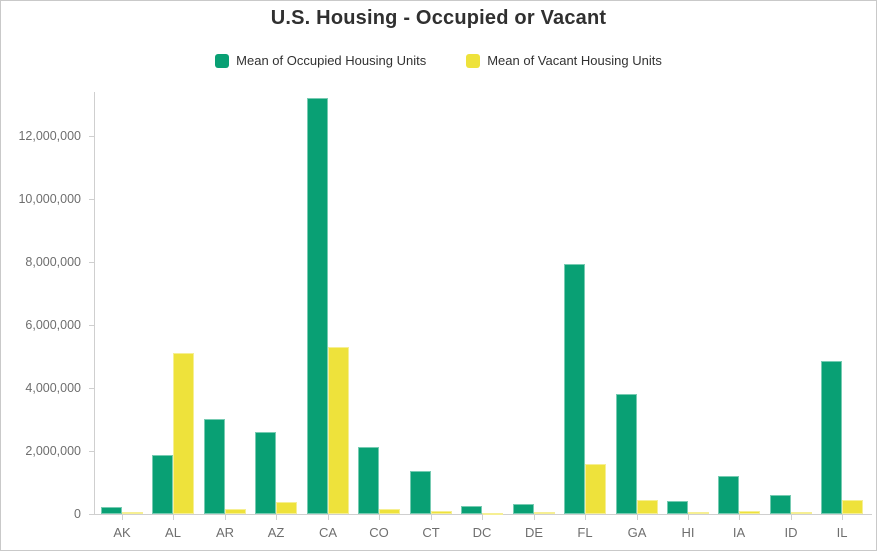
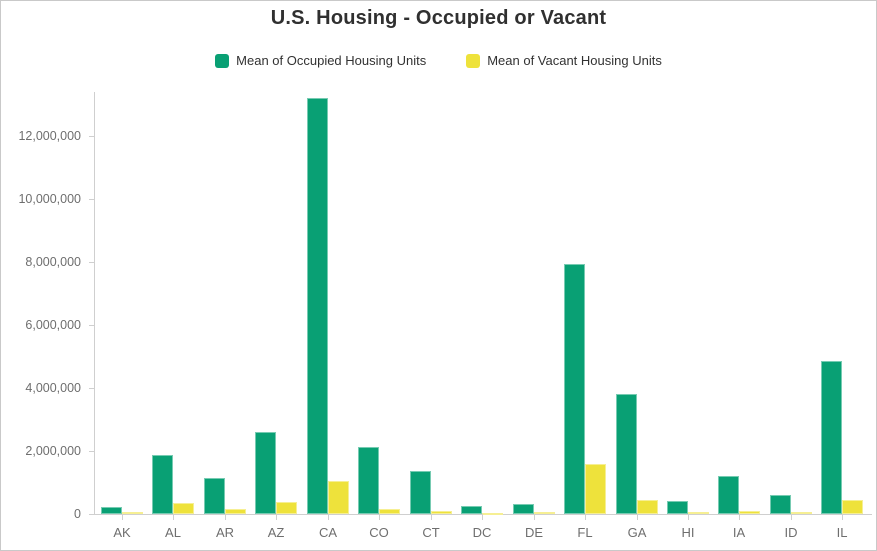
Mean of Vacant Housing Units/AL: 5100000 -> 300000
Mean of Occupied Housing Units/AR: 3000000 -> 1100000
Mean of Vacant Housing Units/CA: 5300000 -> 1100000
